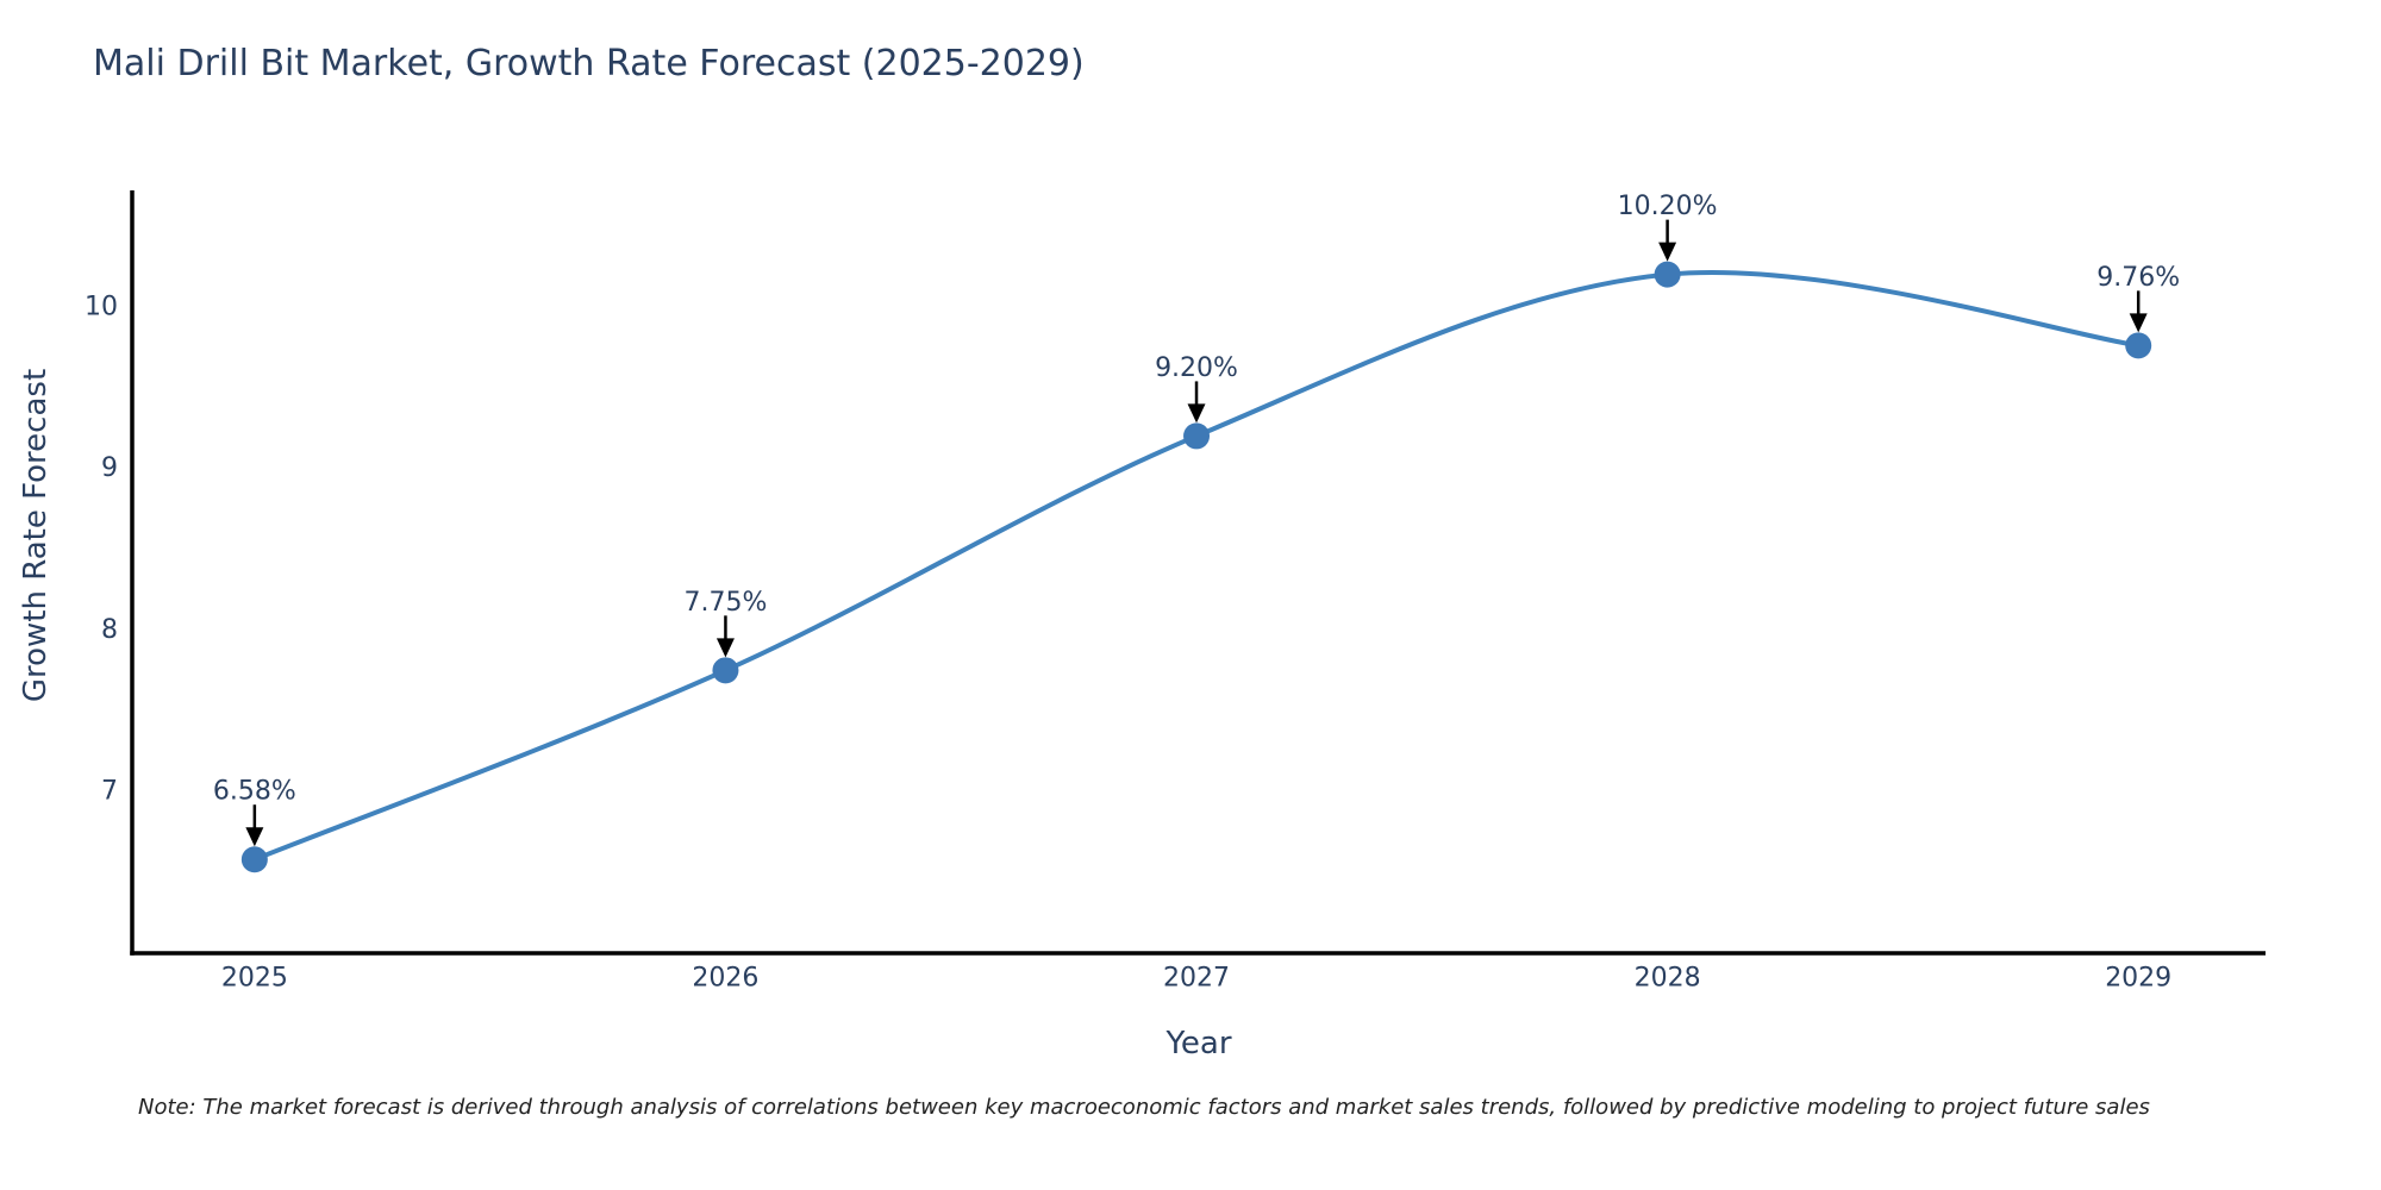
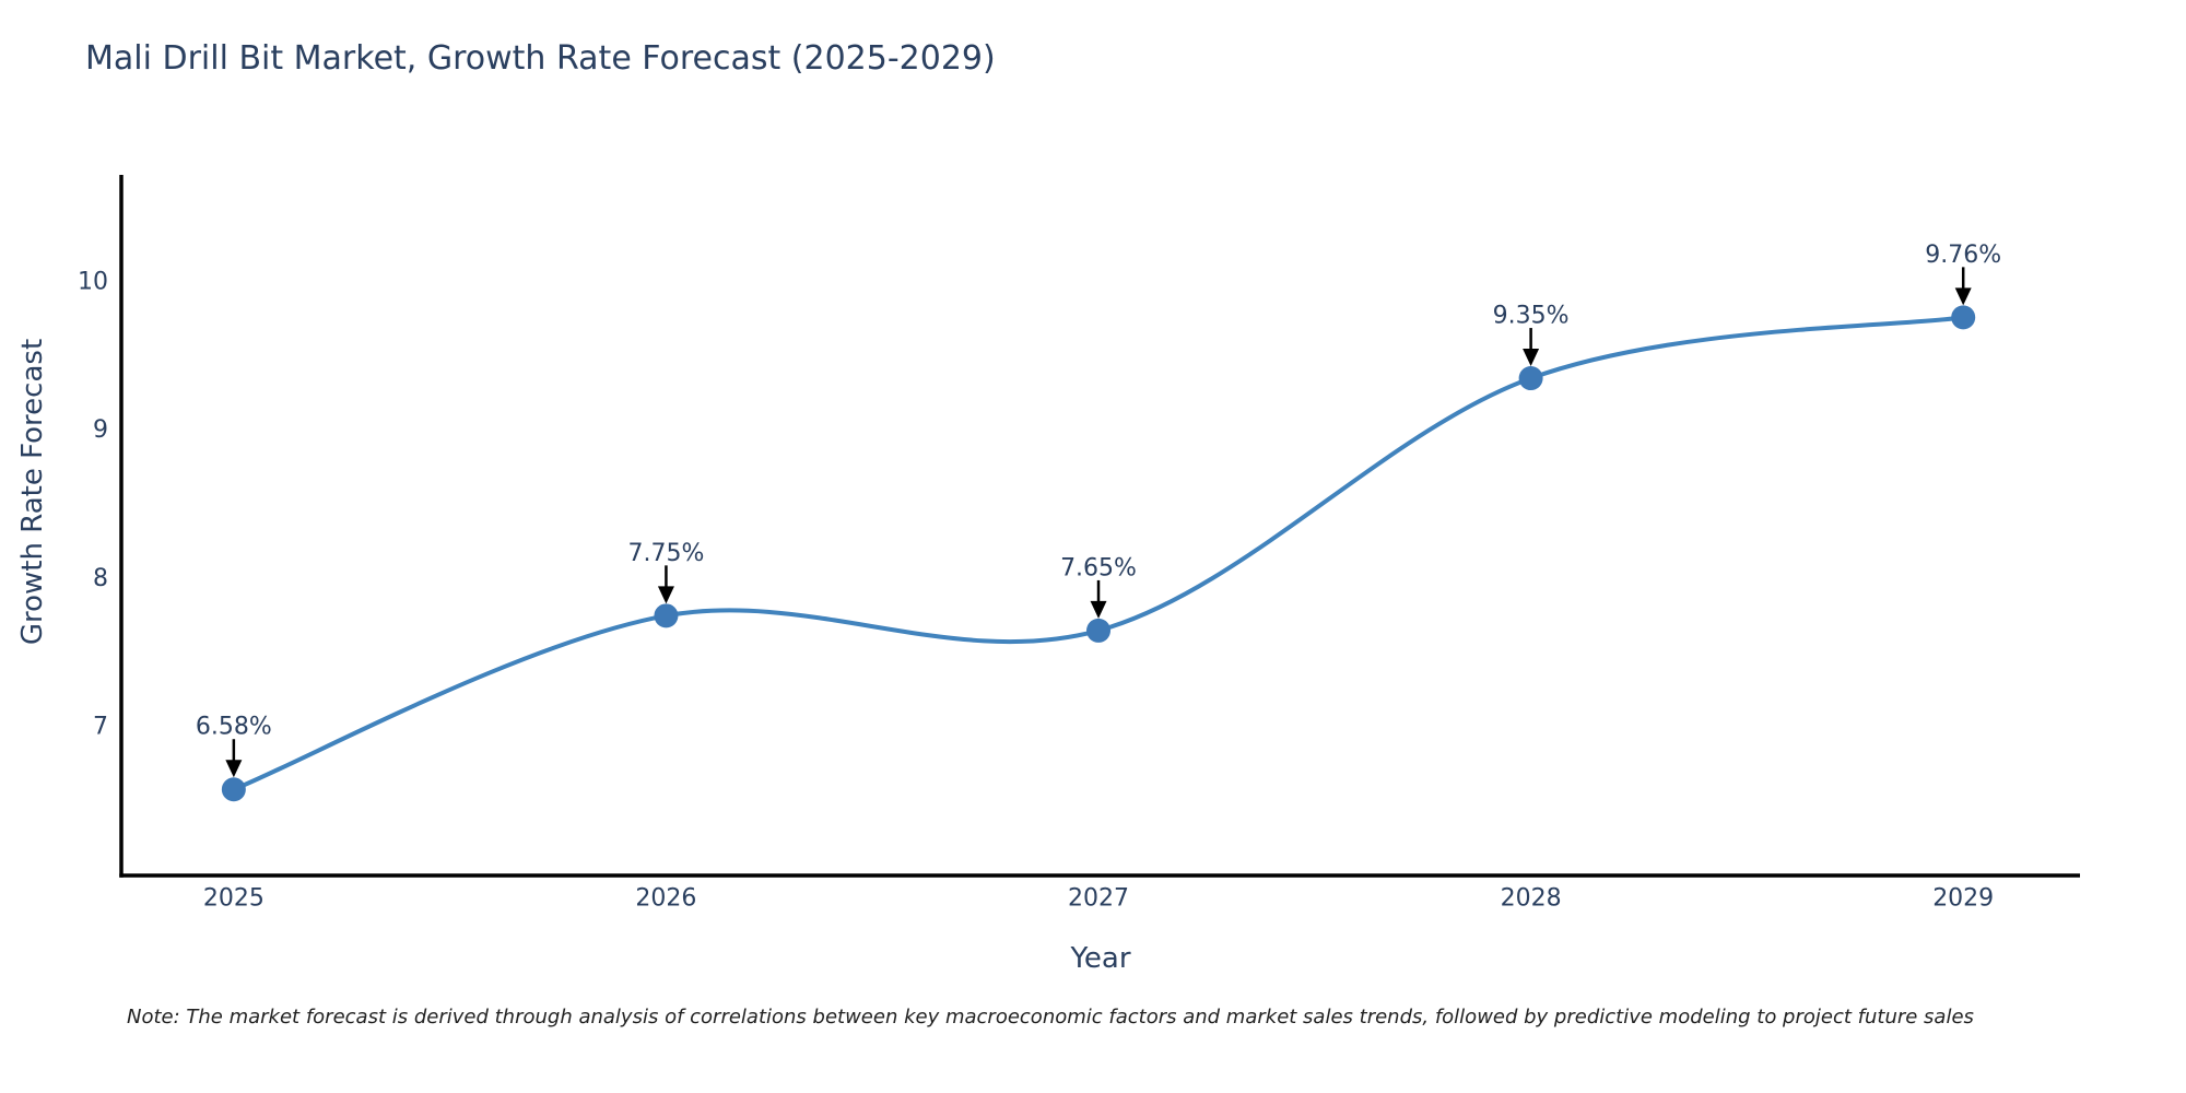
2027: 9.20% -> 7.65%
2028: 10.20% -> 9.35%
